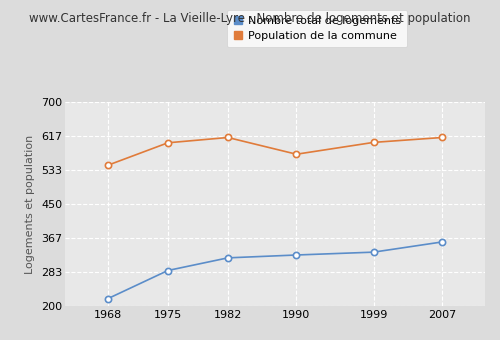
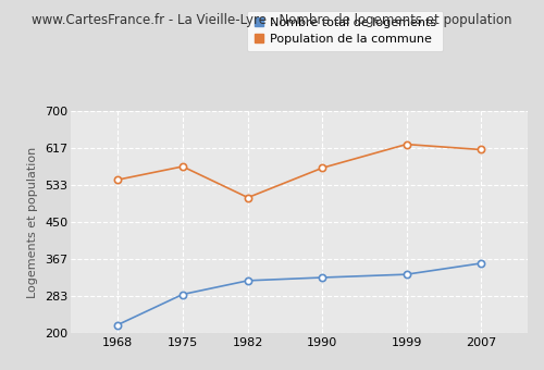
Population de la commune/1975: 600 -> 575
Population de la commune/1982: 613 -> 505
Population de la commune/1999: 601 -> 625
